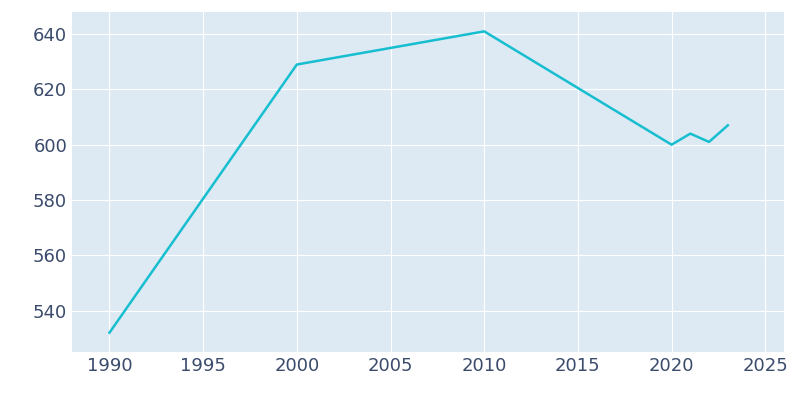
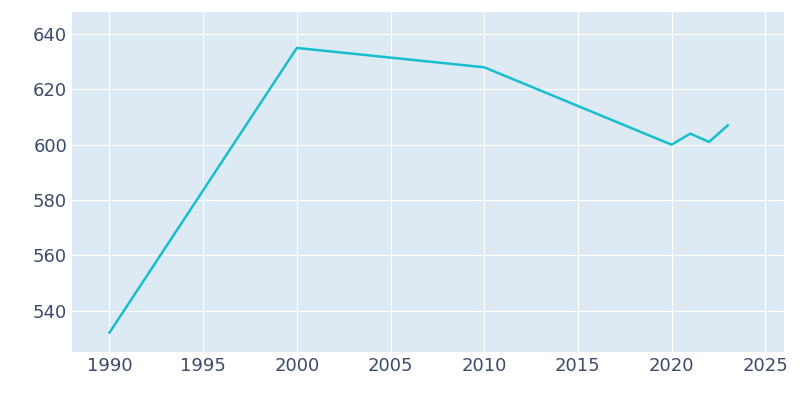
2000: 629 -> 635
2010: 641 -> 628
